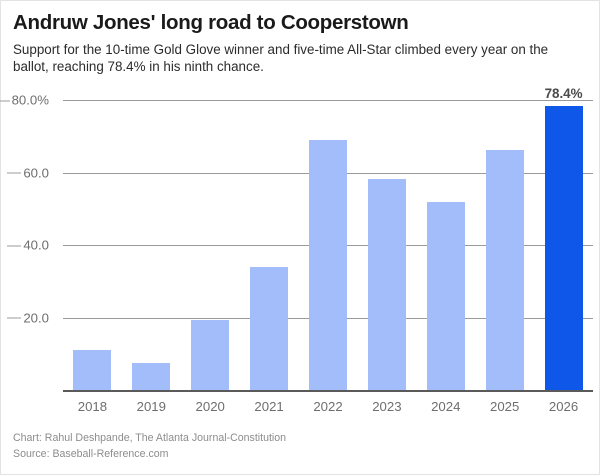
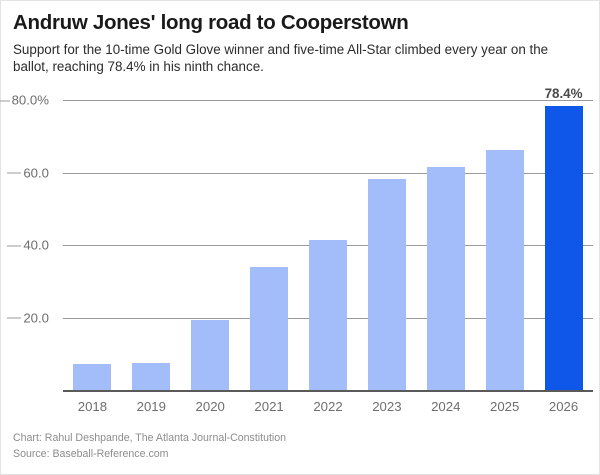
2018: 11% -> 7%
2022: 69% -> 41%
2024: 52% -> 62%
